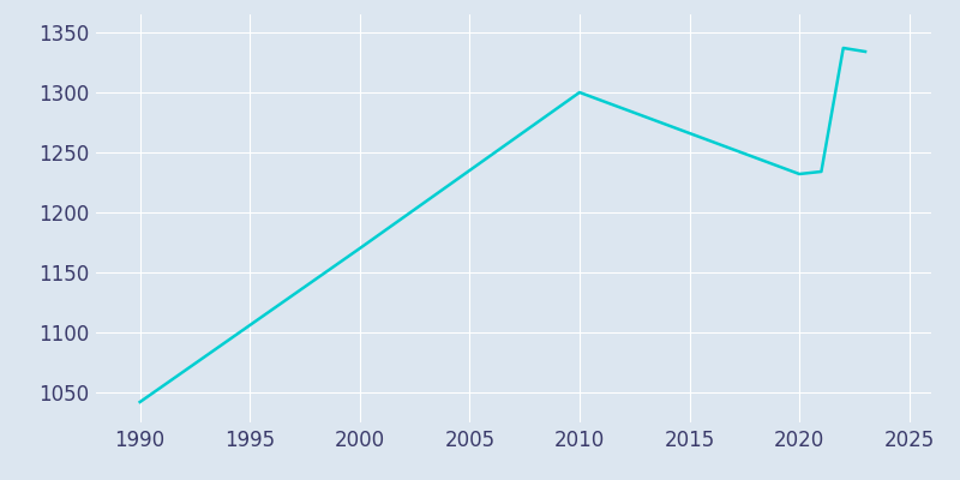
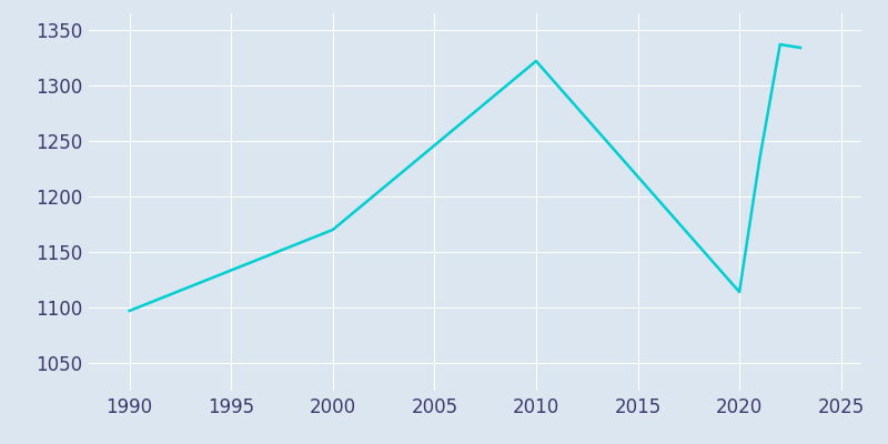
1990: 1042 -> 1097
2010: 1300 -> 1322
2020: 1232 -> 1114
